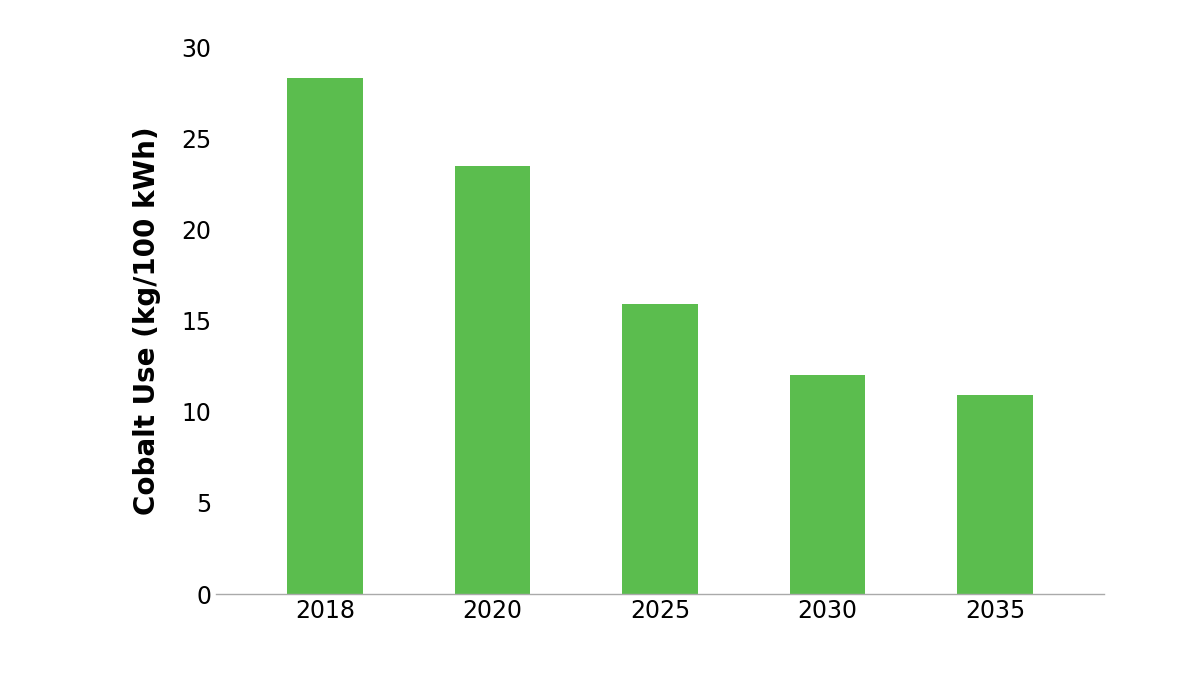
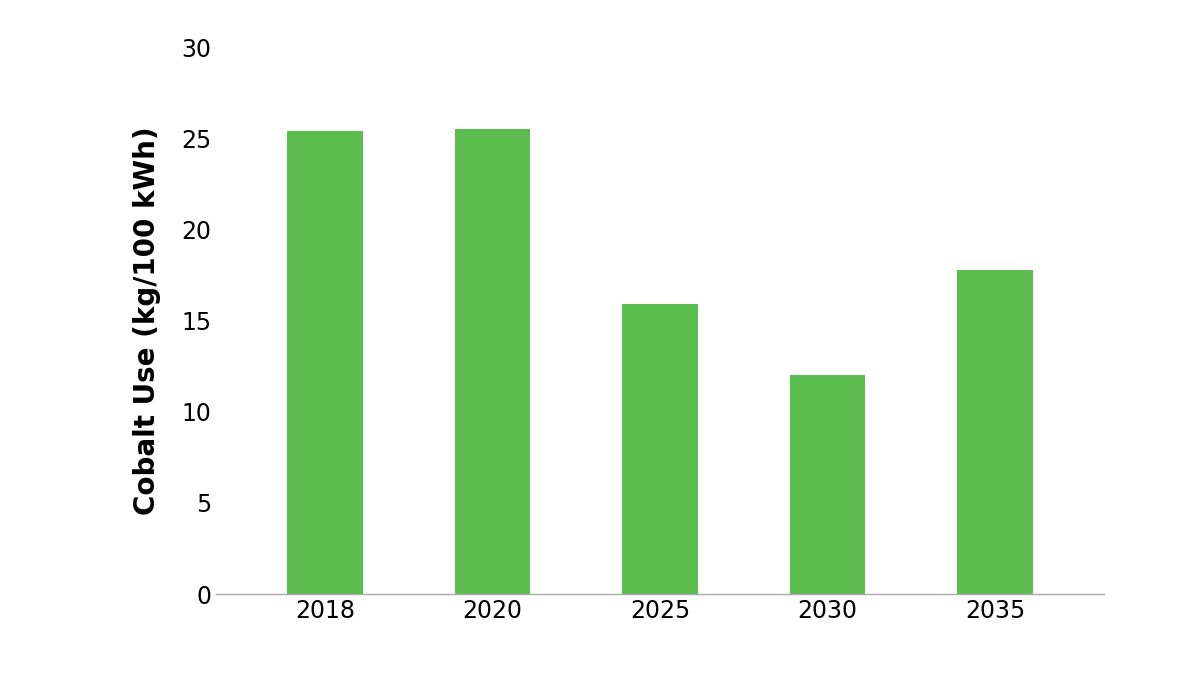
2018: 28.3 -> 25.4
2020: 23.5 -> 25.5
2035: 10.9 -> 17.8
